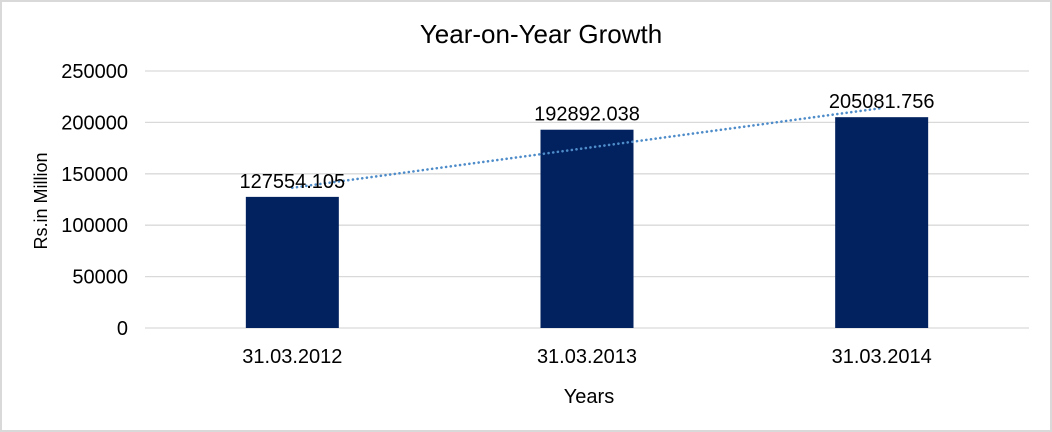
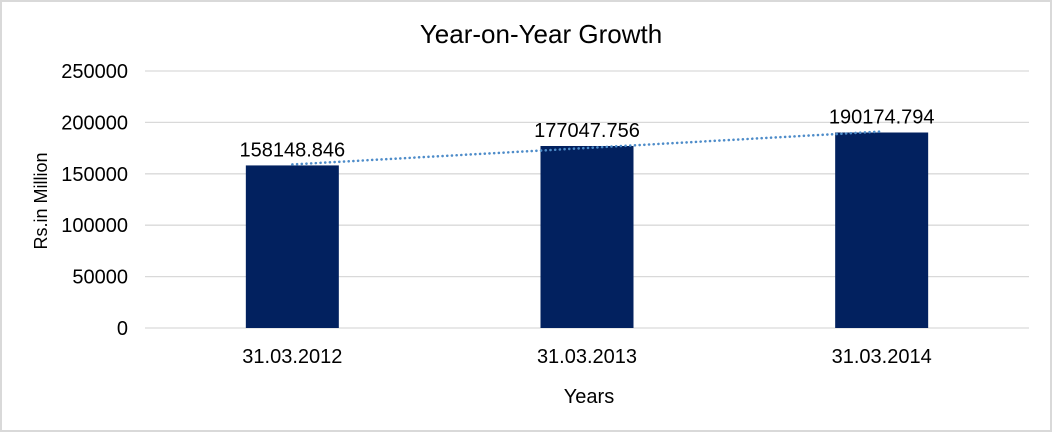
31.03.2012: 127554.105 -> 158148.846
31.03.2013: 192892.038 -> 177047.756
31.03.2014: 205081.756 -> 190174.794
